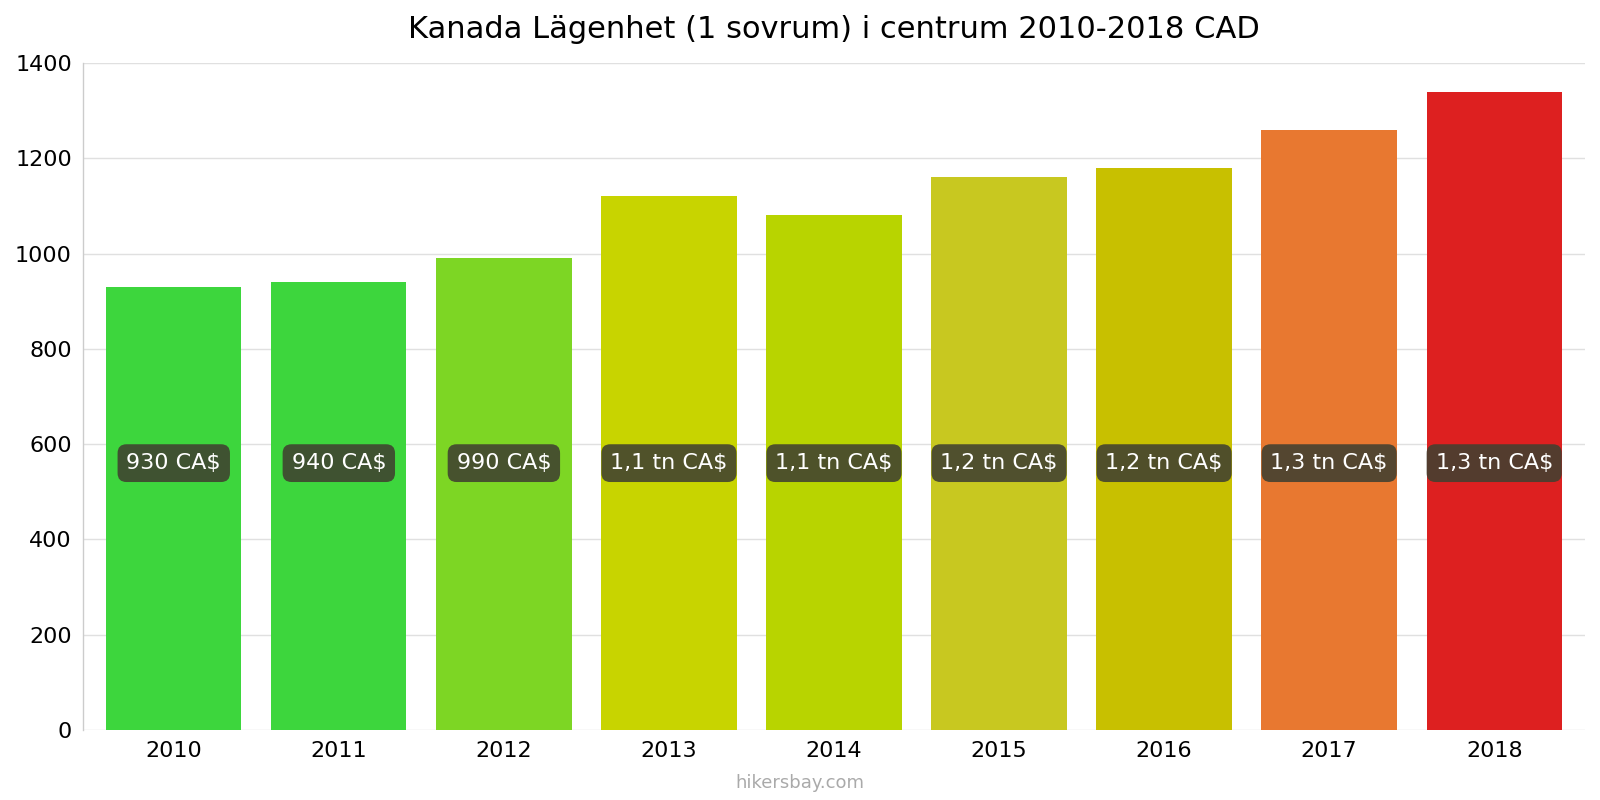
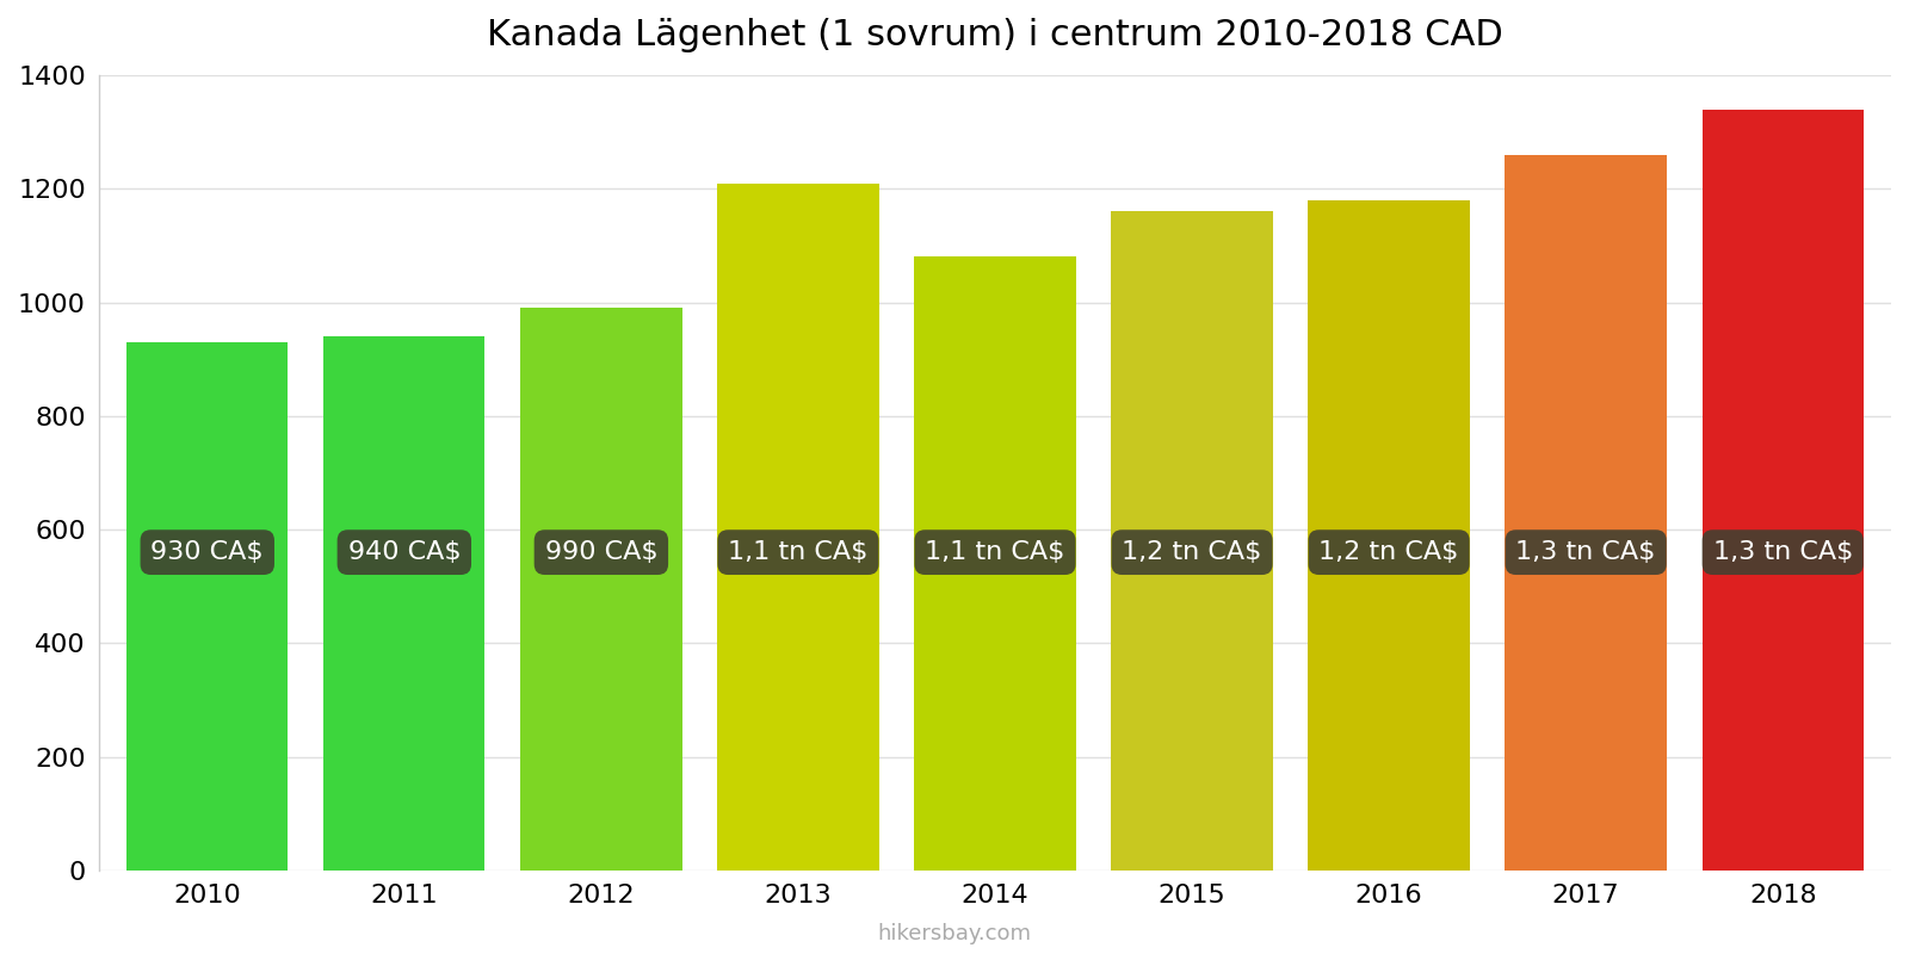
2013: 1120 -> 1210
